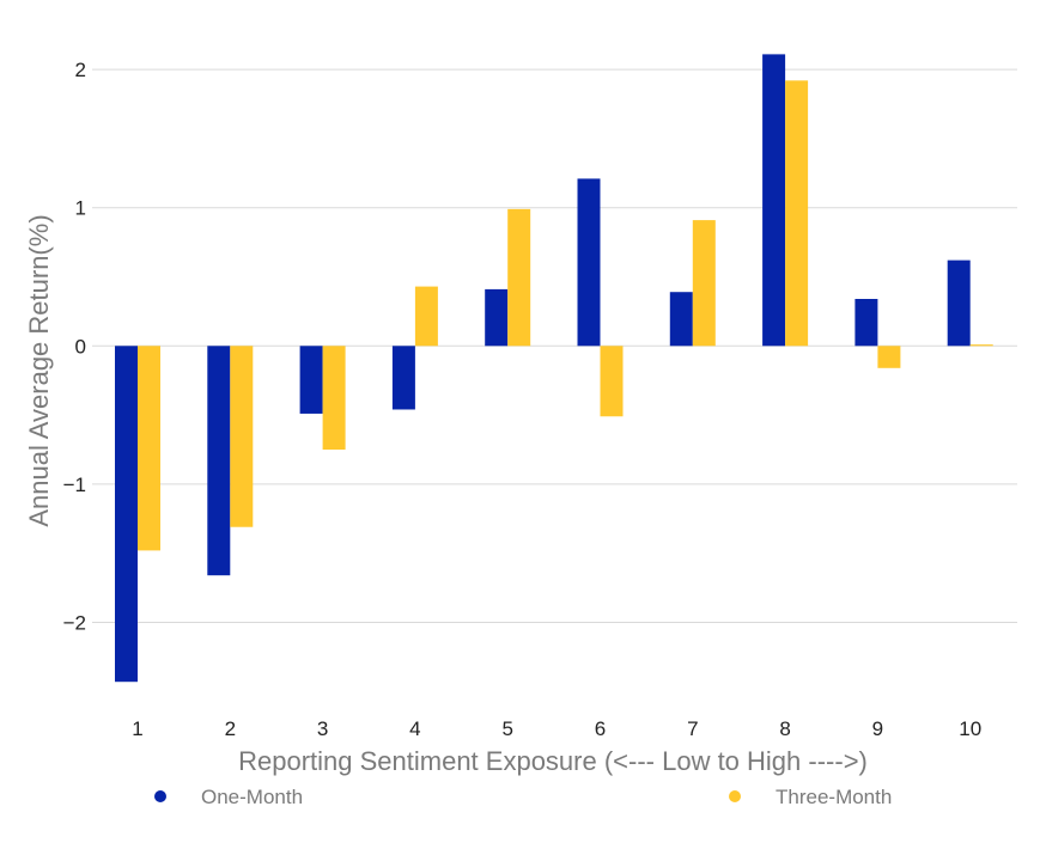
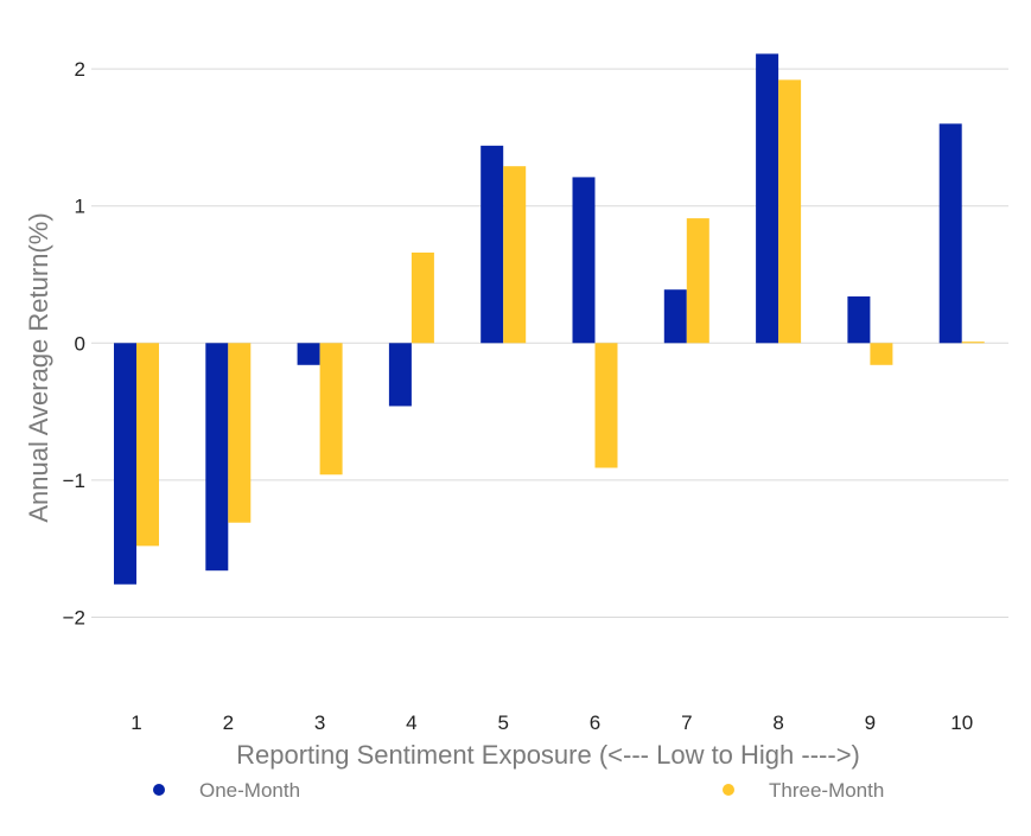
One-Month/1: -2.43 -> -1.76
One-Month/3: -0.49 -> -0.16
Three-Month/3: -0.75 -> -0.96
Three-Month/4: 0.43 -> 0.66
One-Month/5: 0.41 -> 1.44
Three-Month/5: 0.99 -> 1.29
Three-Month/6: -0.51 -> -0.91
One-Month/10: 0.62 -> 1.60
